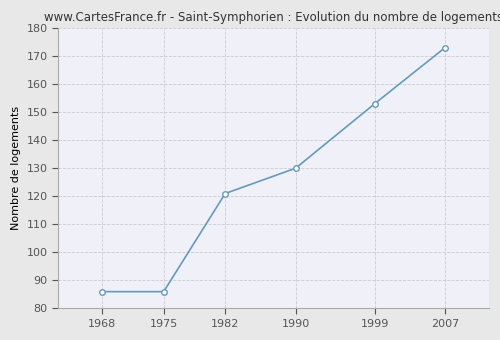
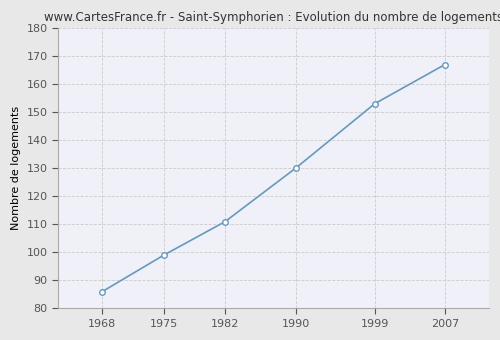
1975: 86 -> 99
1982: 121 -> 111
2007: 173 -> 167
